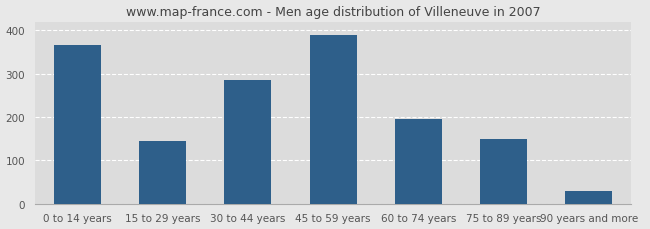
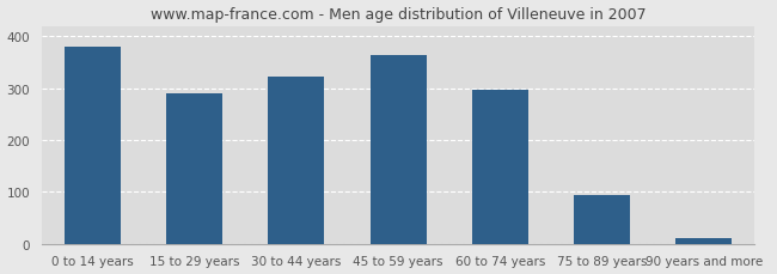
0 to 14 years: 365 -> 380
15 to 29 years: 145 -> 290
30 to 44 years: 285 -> 323
45 to 59 years: 390 -> 363
60 to 74 years: 195 -> 297
75 to 89 years: 150 -> 93
90 years and more: 30 -> 10
